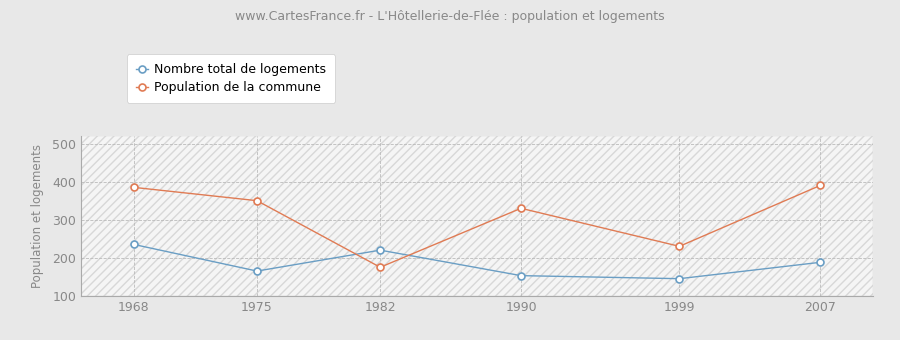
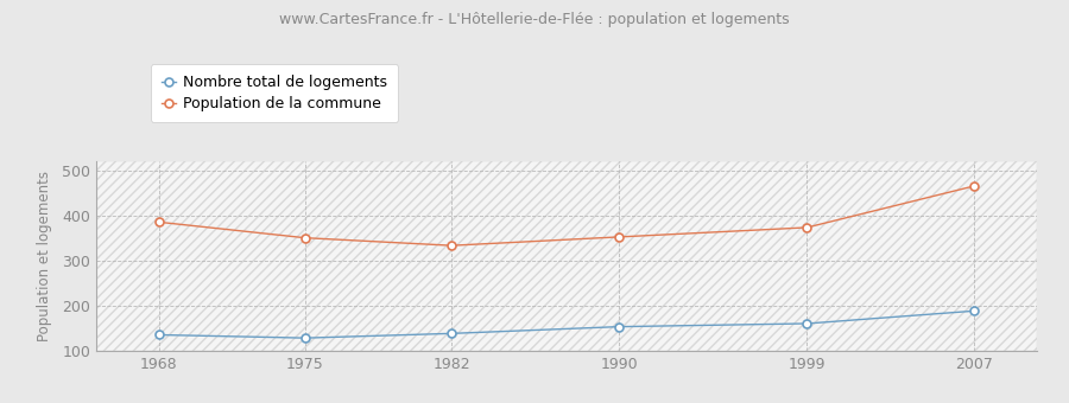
Nombre total de logements/1968: 235 -> 135
Nombre total de logements/1975: 165 -> 128
Nombre total de logements/1982: 220 -> 138
Population de la commune/1982: 175 -> 333
Population de la commune/1990: 330 -> 352
Nombre total de logements/1999: 145 -> 160
Population de la commune/1999: 230 -> 373
Population de la commune/2007: 390 -> 465
